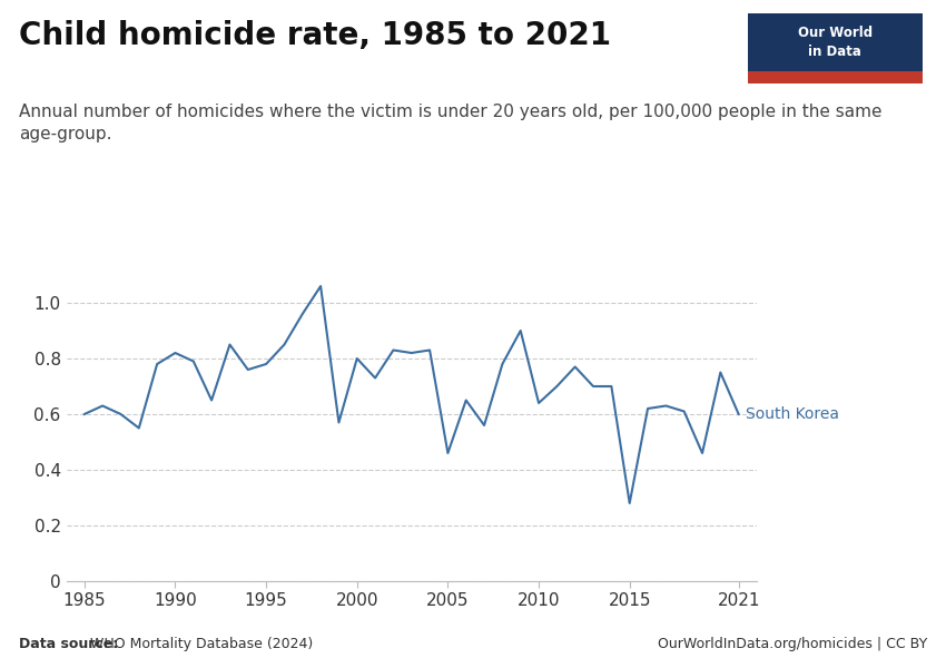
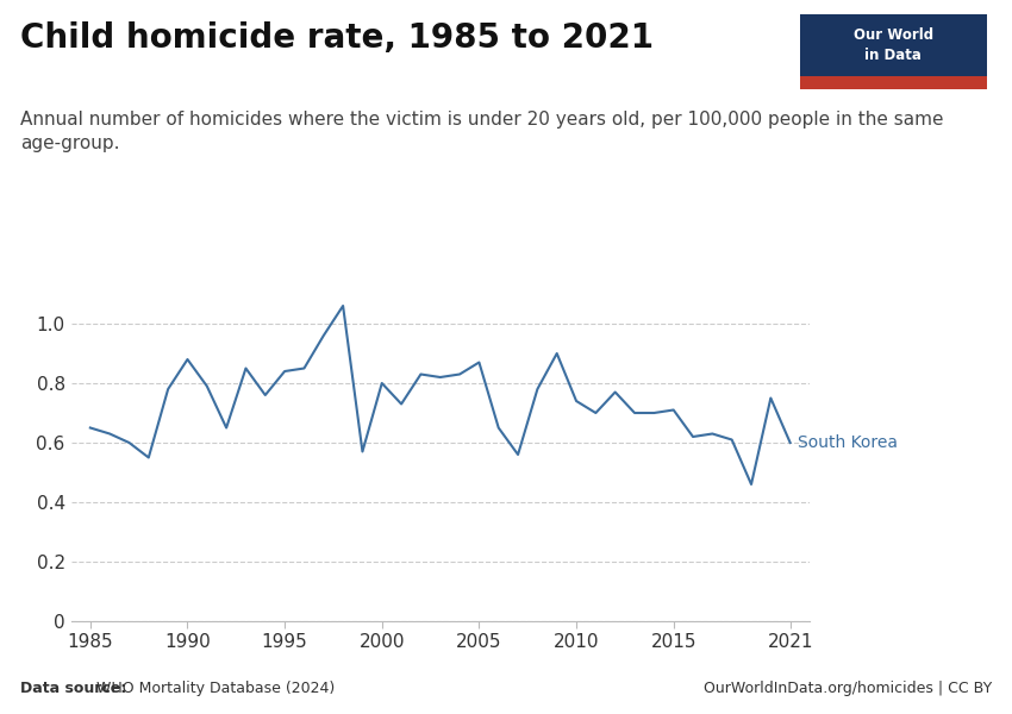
1985: 0.60 -> 0.65
1990: 0.82 -> 0.88
1995: 0.78 -> 0.84
2005: 0.46 -> 0.87
2010: 0.64 -> 0.74
2015: 0.28 -> 0.71
